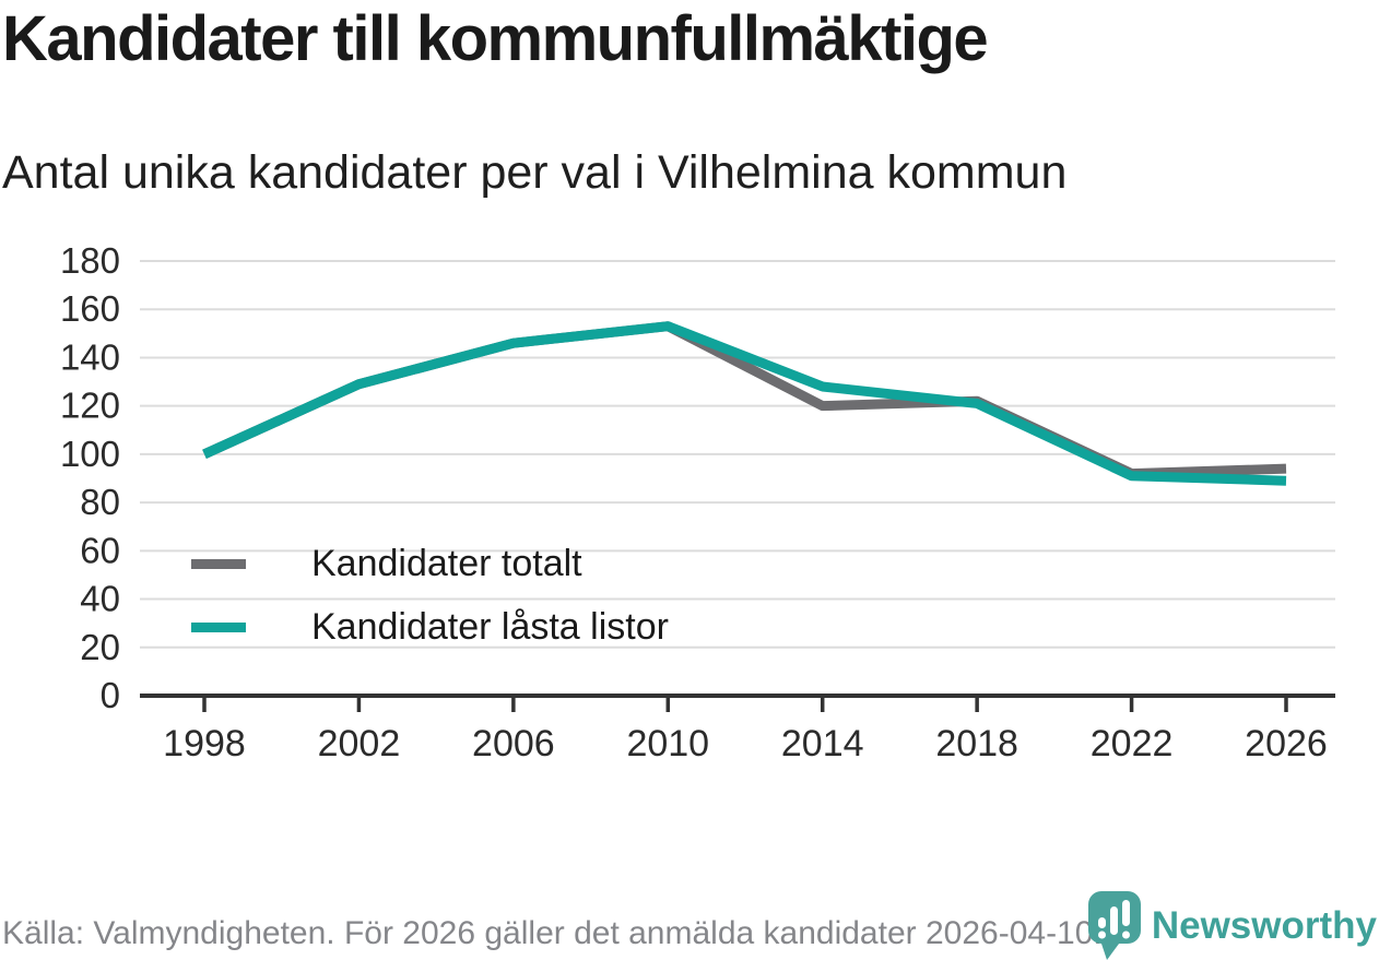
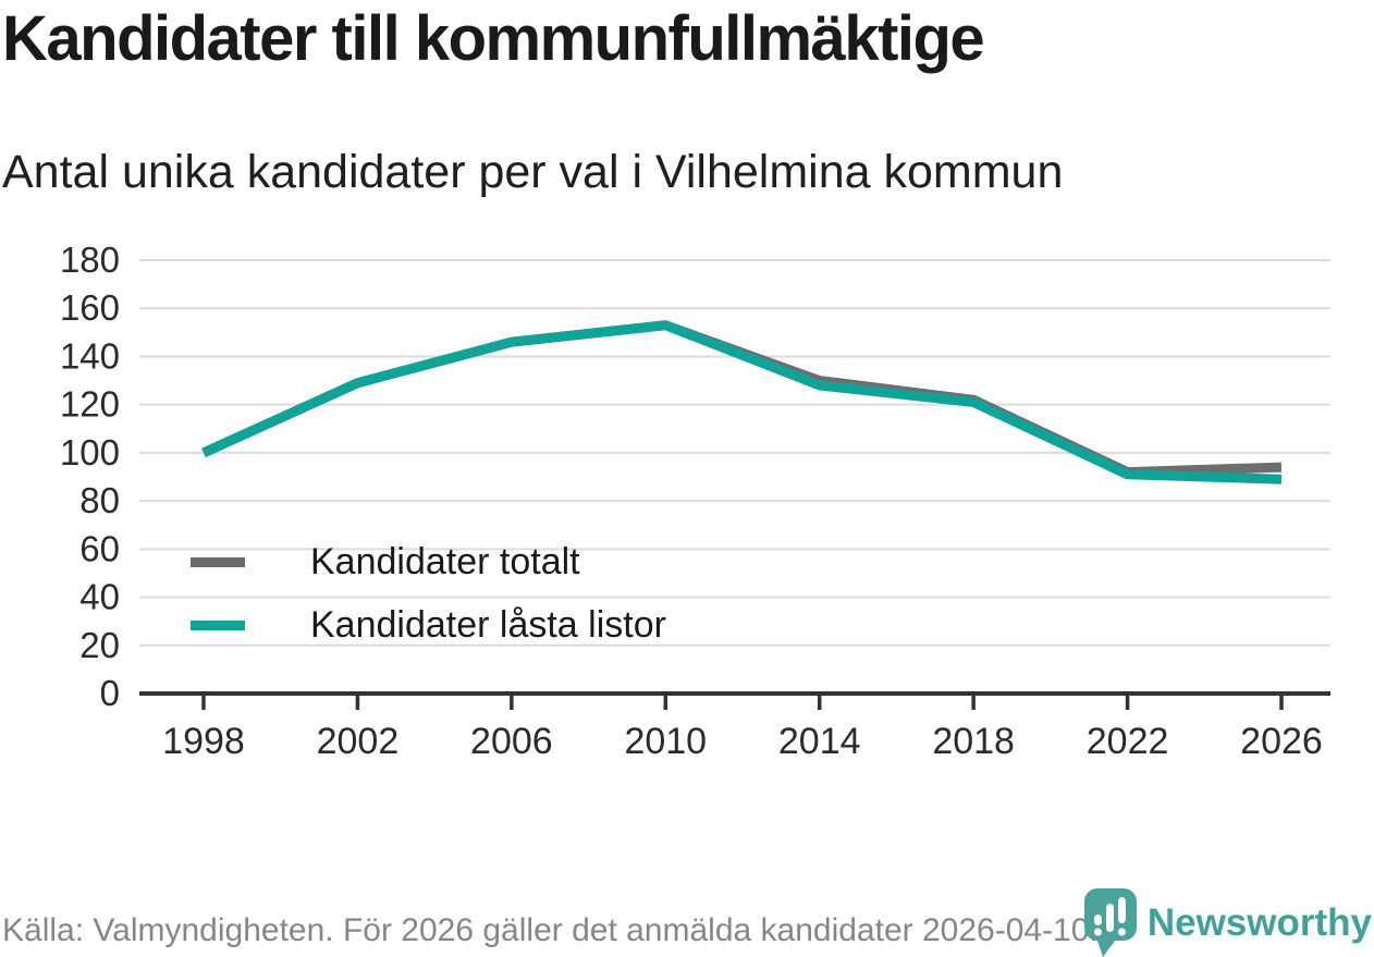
Kandidater totalt/2014: 120 -> 130
